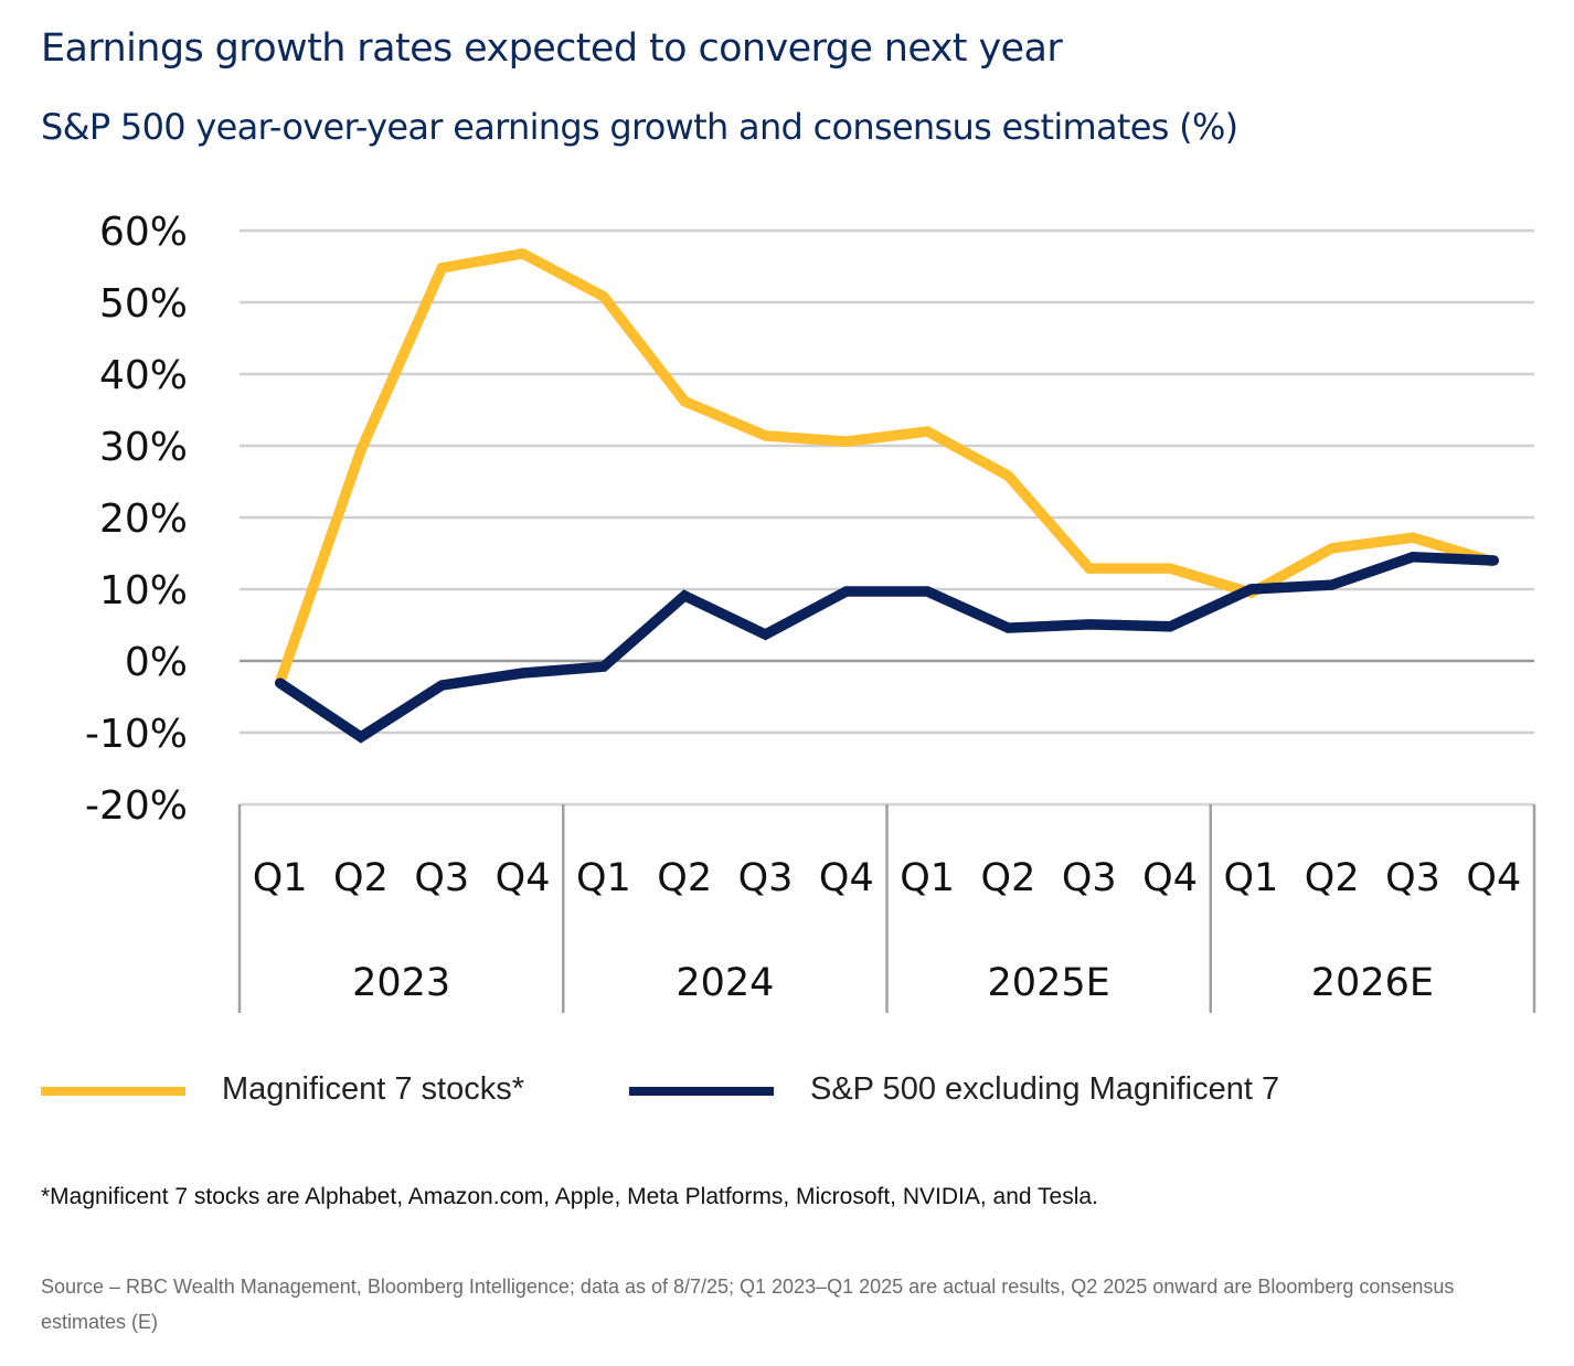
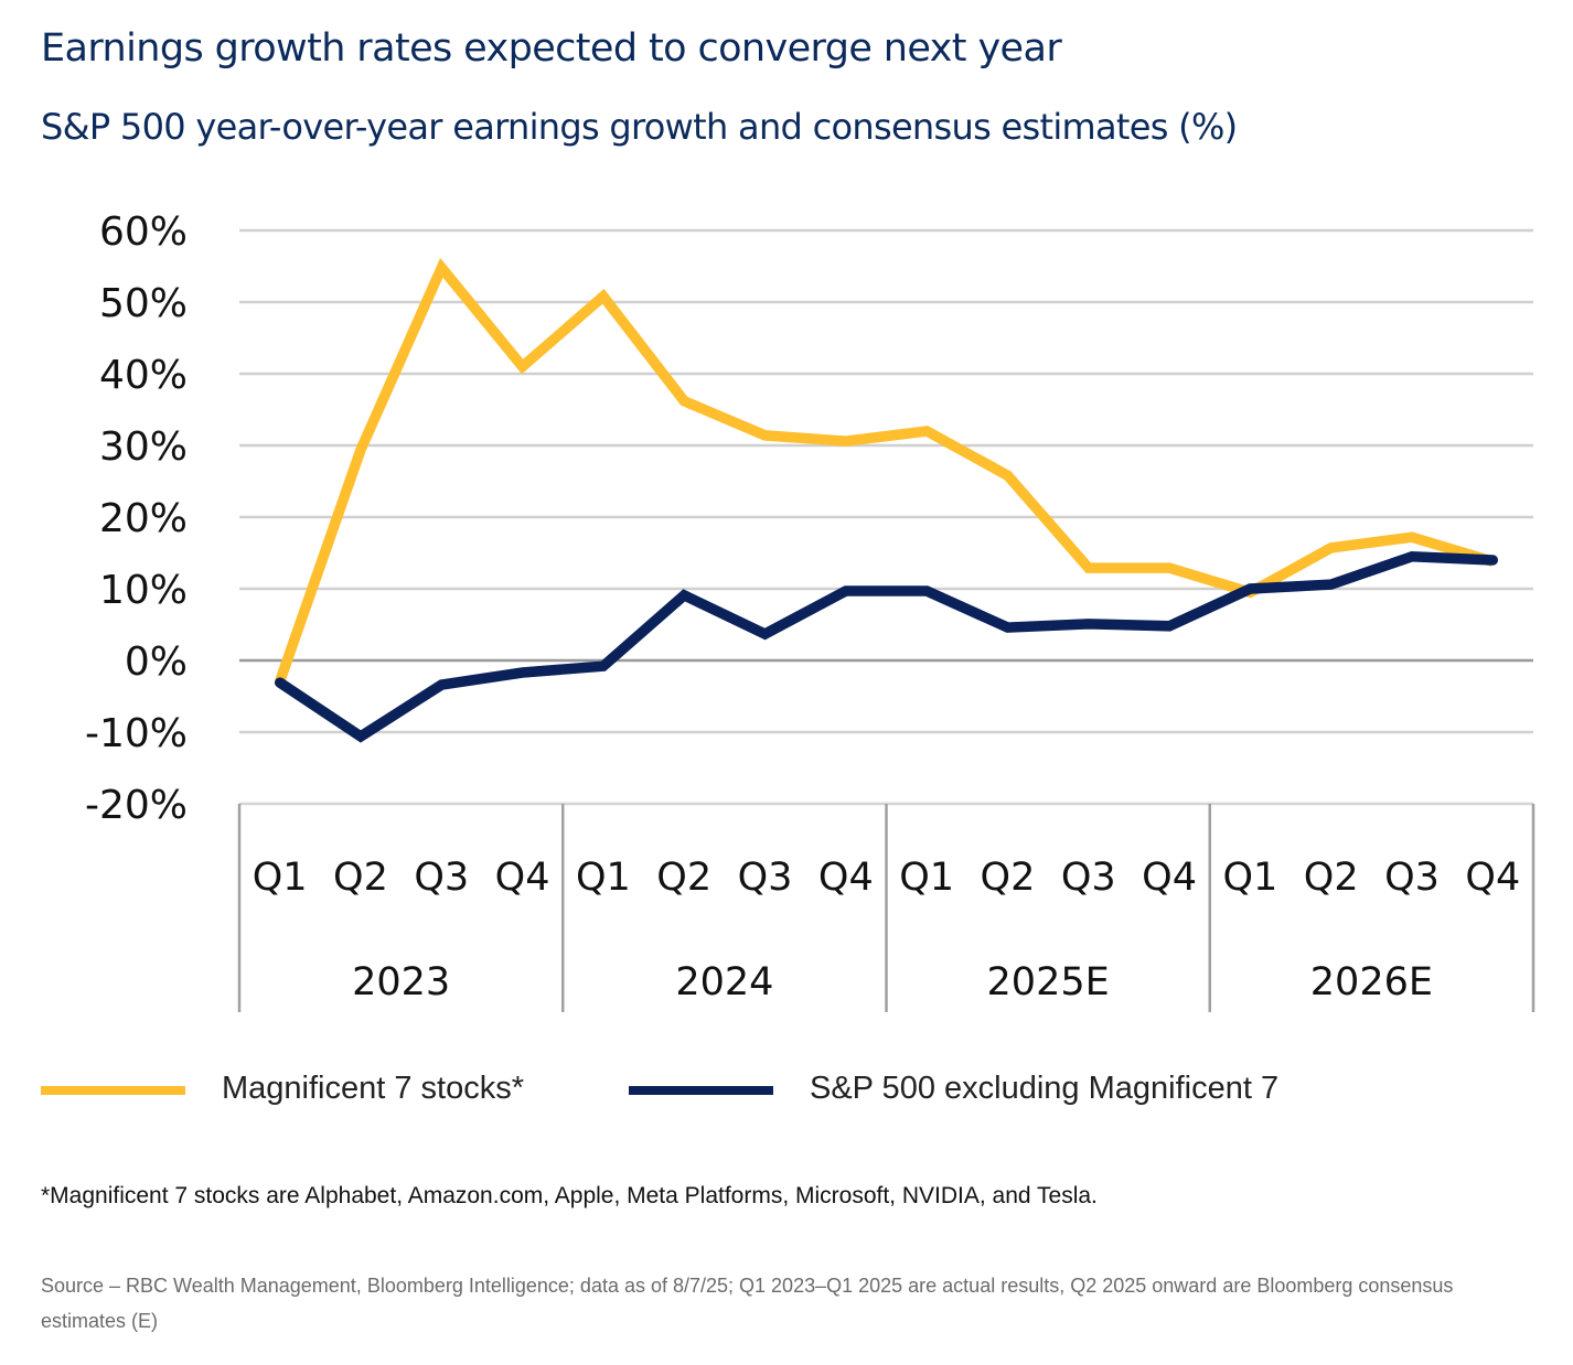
Magnificent 7 stocks*/Q4 2023: 57% -> 41%
